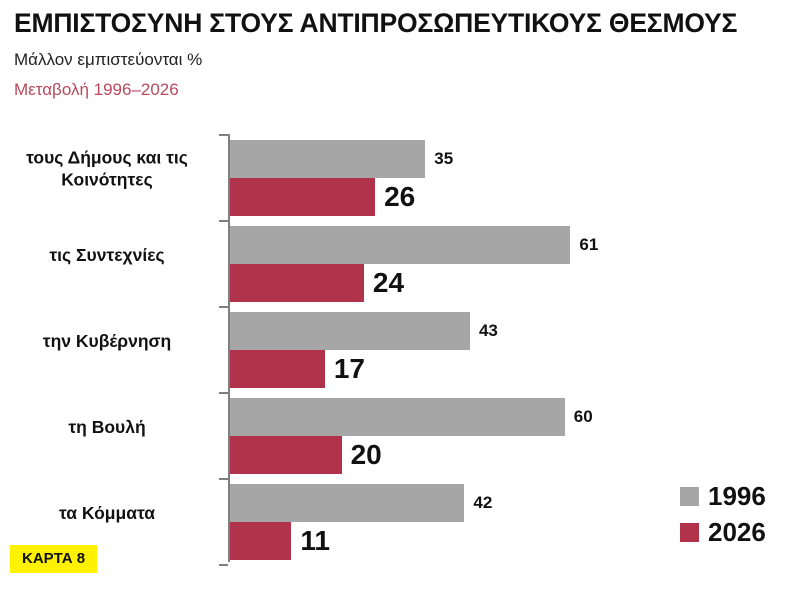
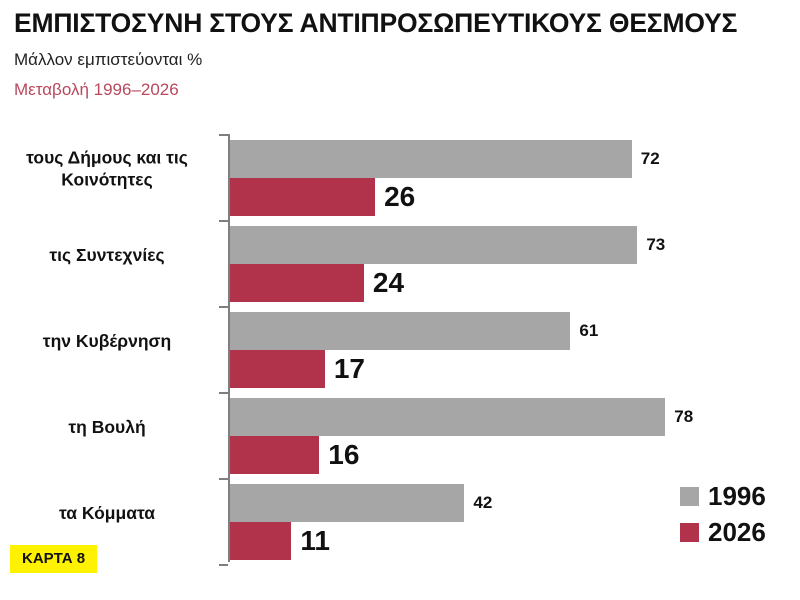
1996/τους Δήμους και τις Κοινότητες: 35 -> 72
1996/τις Συντεχνίες: 61 -> 73
1996/την Κυβέρνηση: 43 -> 61
1996/τη Βουλή: 60 -> 78
2026/τη Βουλή: 20 -> 16
